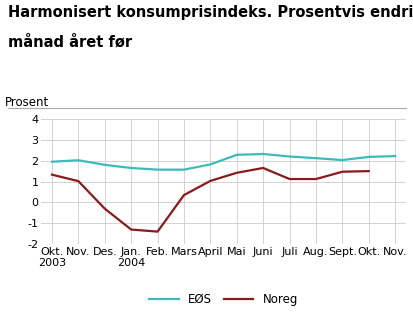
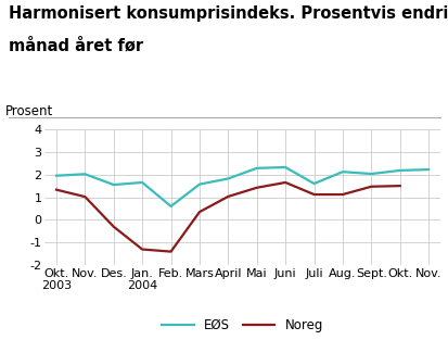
EØS/Des.: 1.80 -> 1.55
EØS/Feb.: 1.57 -> 0.60
EØS/Juli: 2.20 -> 1.60
